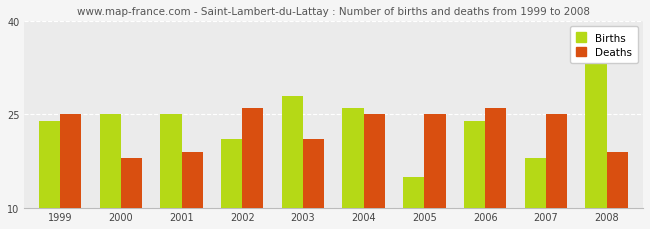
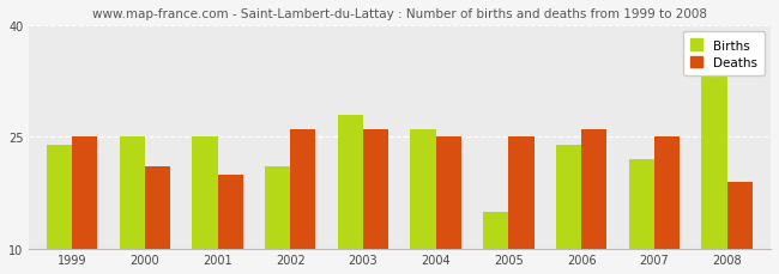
Deaths/2000: 18 -> 21
Deaths/2001: 19 -> 20
Deaths/2003: 21 -> 26
Births/2007: 18 -> 22
